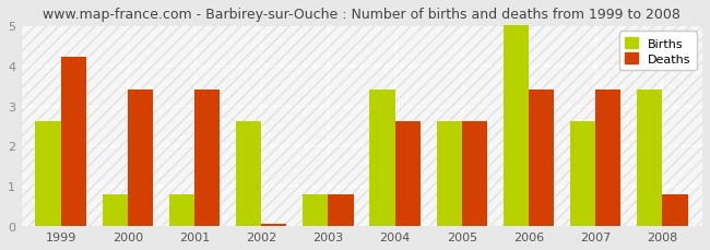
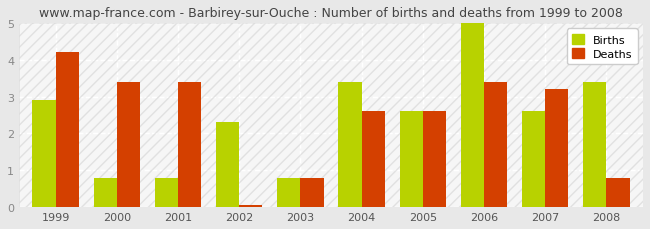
Births/1999: 2.6 -> 2.9
Births/2002: 2.6 -> 2.3
Deaths/2007: 3.40 -> 3.20
